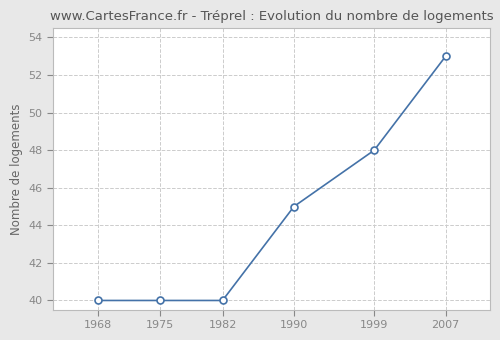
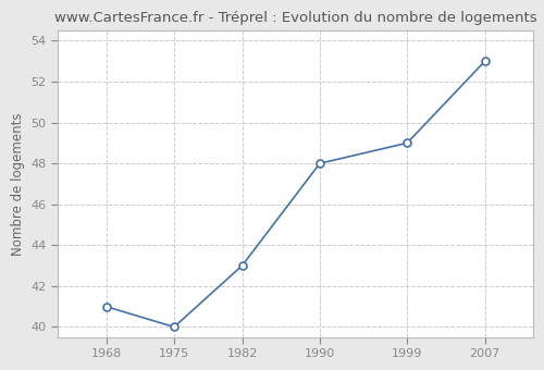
1968: 40 -> 41
1982: 40 -> 43
1990: 45 -> 48
1999: 48 -> 49
